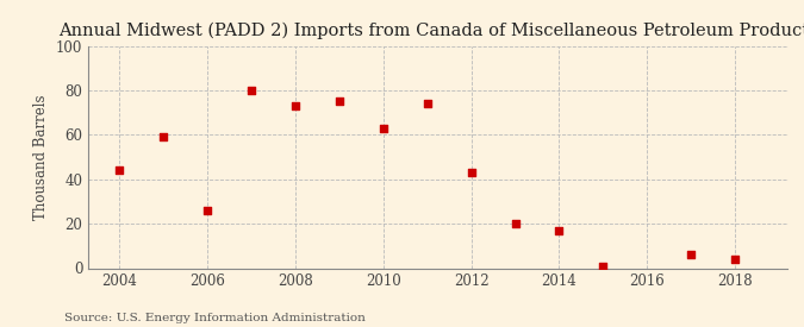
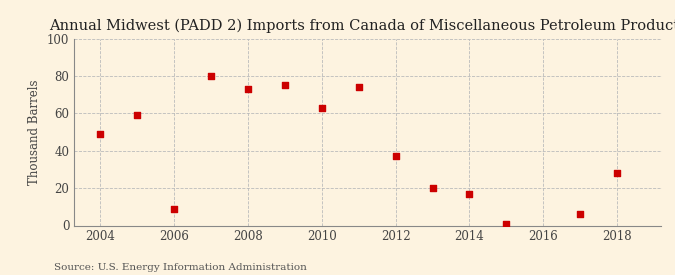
2004: 44 -> 49
2006: 26 -> 9
2012: 43 -> 37
2018: 4 -> 28
